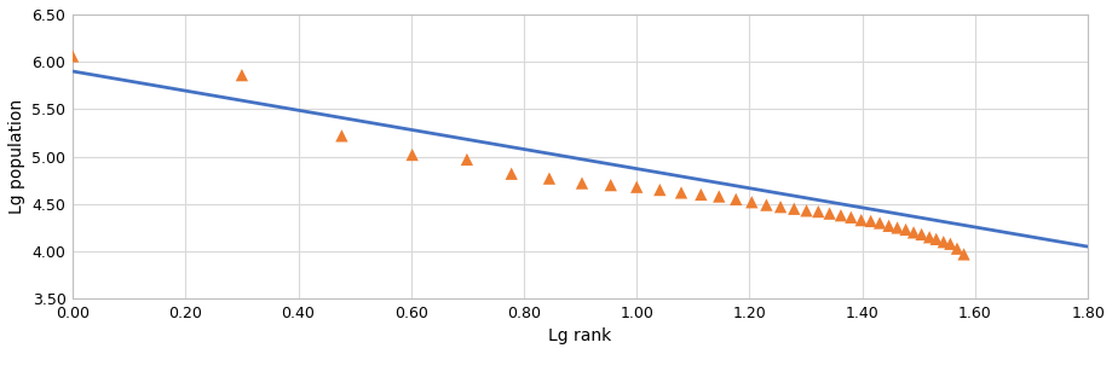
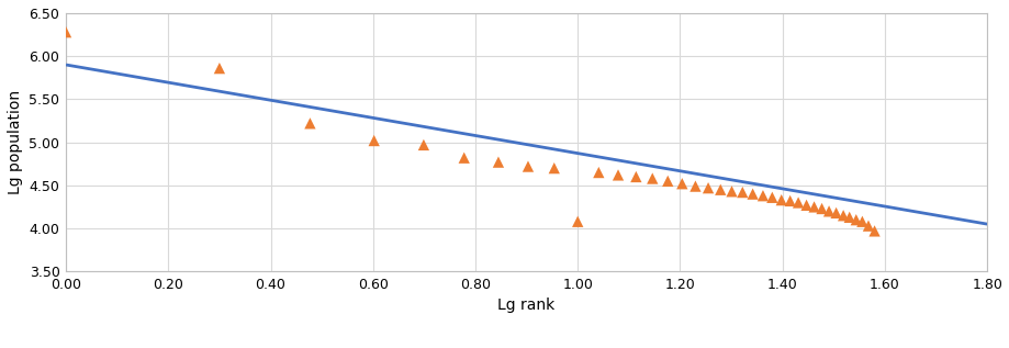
0.00: 6.06 -> 6.28
1.00: 4.68 -> 4.08
